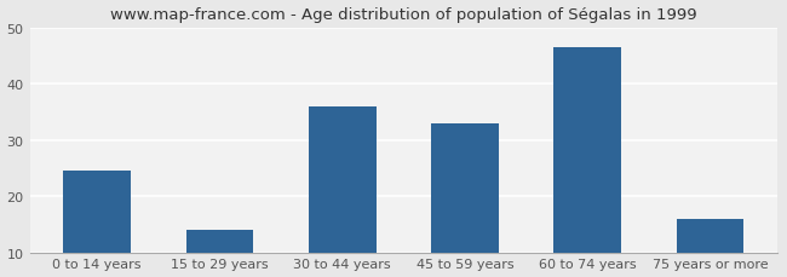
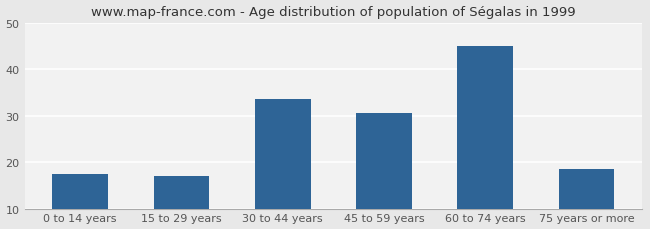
0 to 14 years: 24.5 -> 17.5
15 to 29 years: 14.0 -> 17.0
30 to 44 years: 36.0 -> 33.5
45 to 59 years: 33.0 -> 30.5
60 to 74 years: 46.5 -> 45.0
75 years or more: 16.0 -> 18.5
